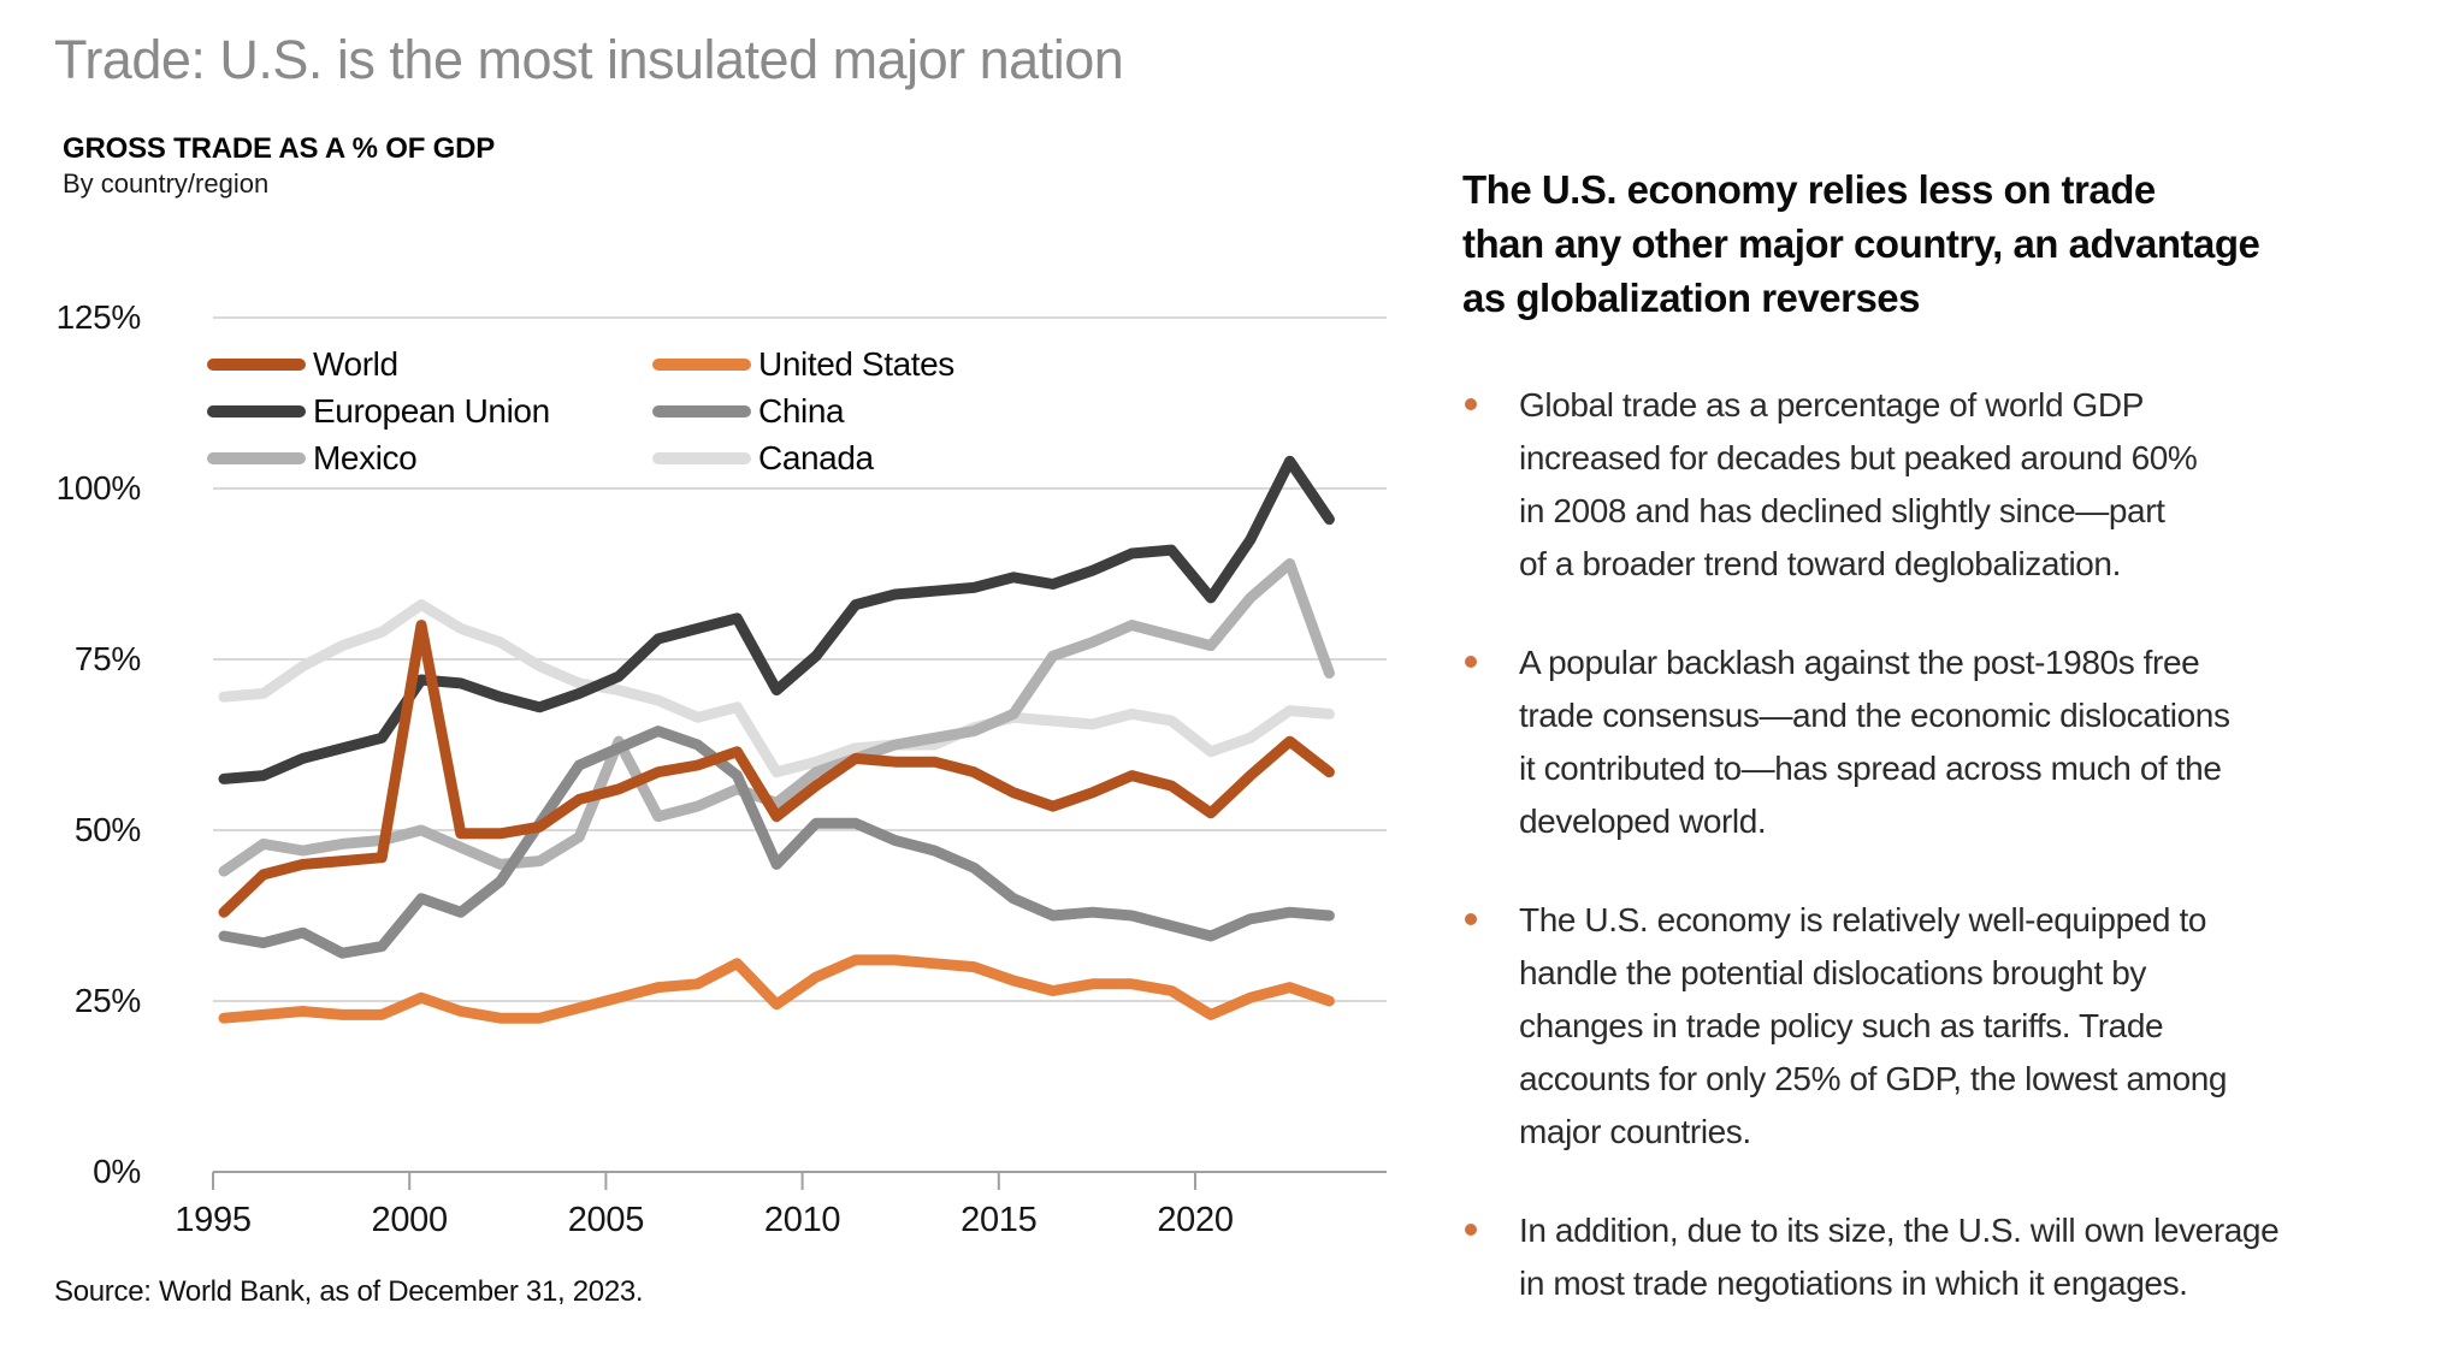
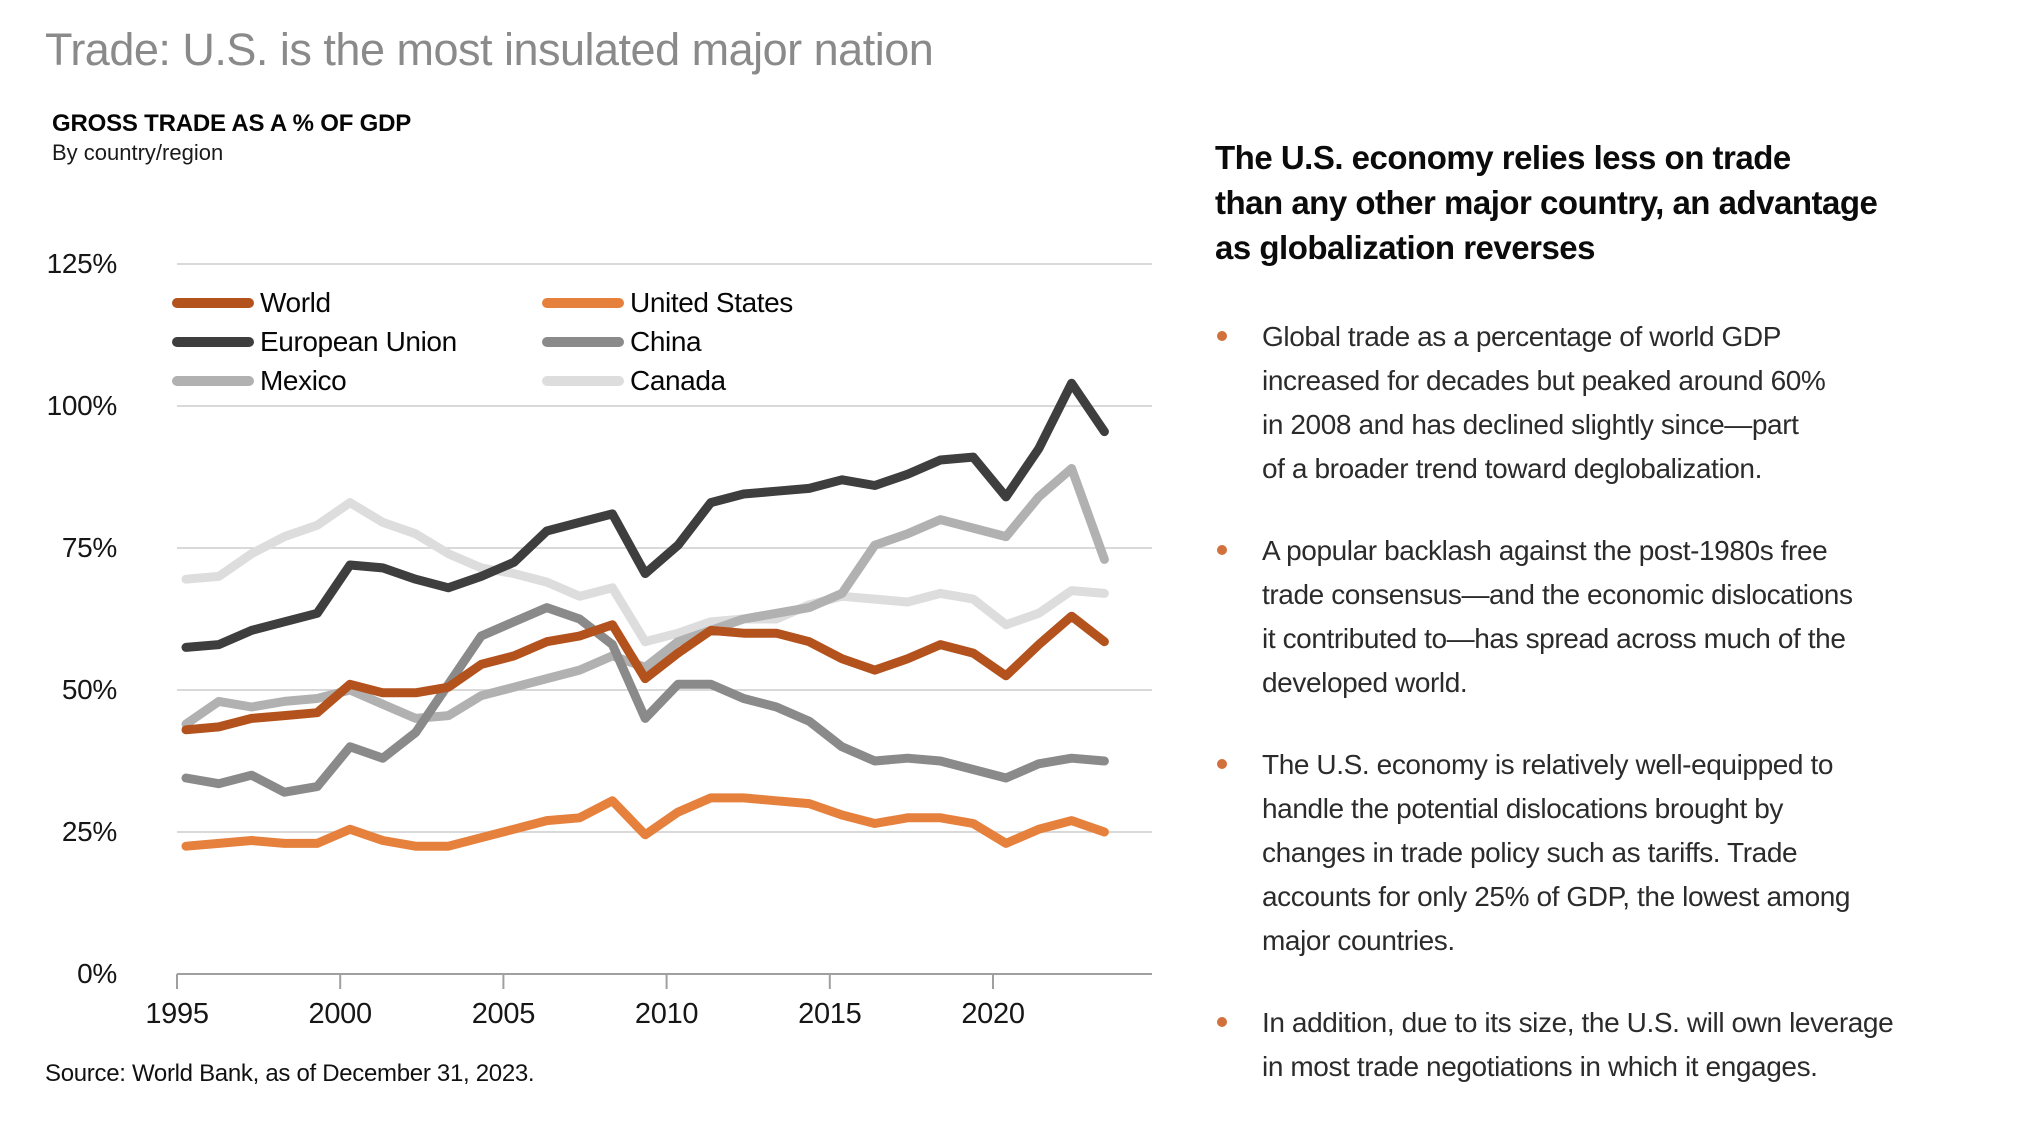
World/1995: 38% -> 43%
World/2000: 80% -> 51%
Mexico/2005: 63% -> 50%
